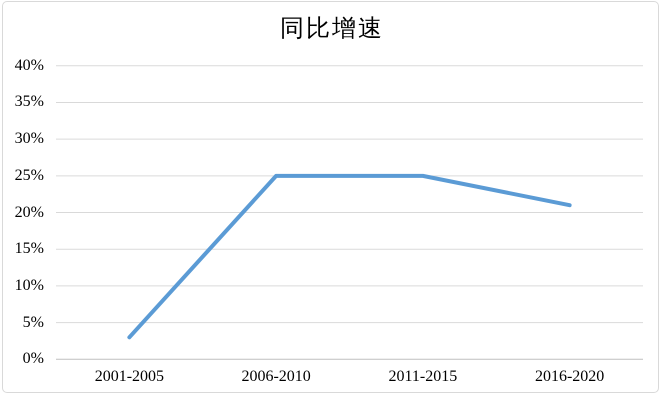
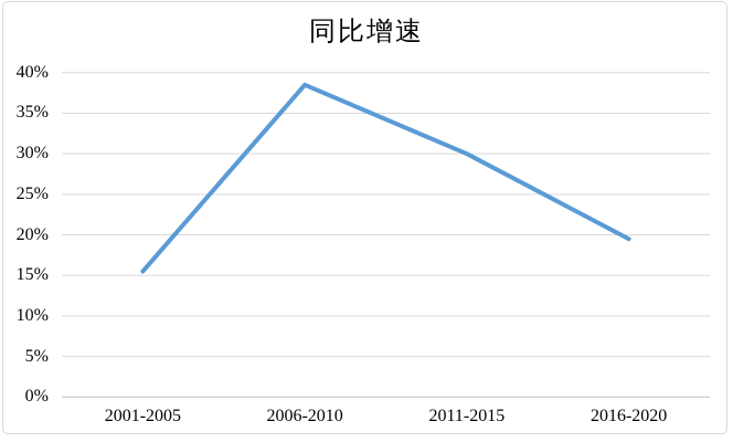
2001-2005: 3% -> 16%
2006-2010: 25% -> 38%
2011-2015: 25% -> 30%
2016-2020: 21% -> 20%
